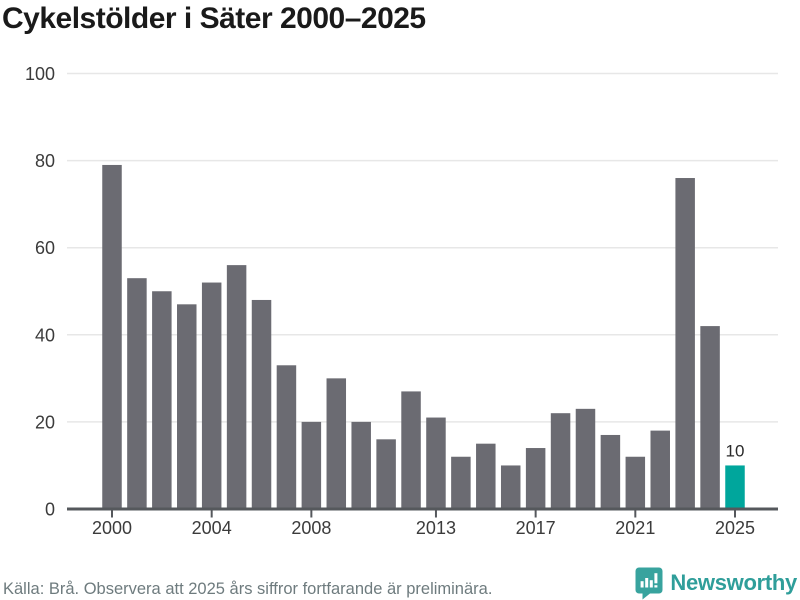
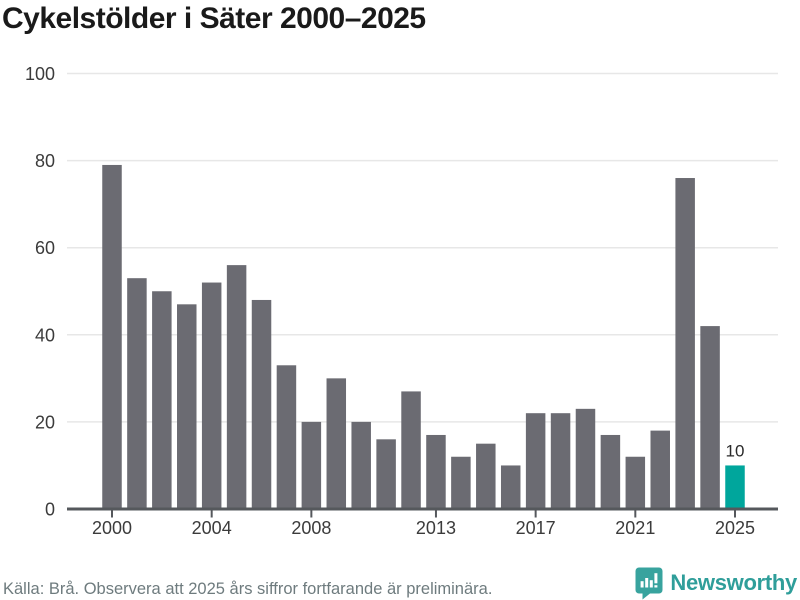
2013: 21 -> 17
2017: 14 -> 22
